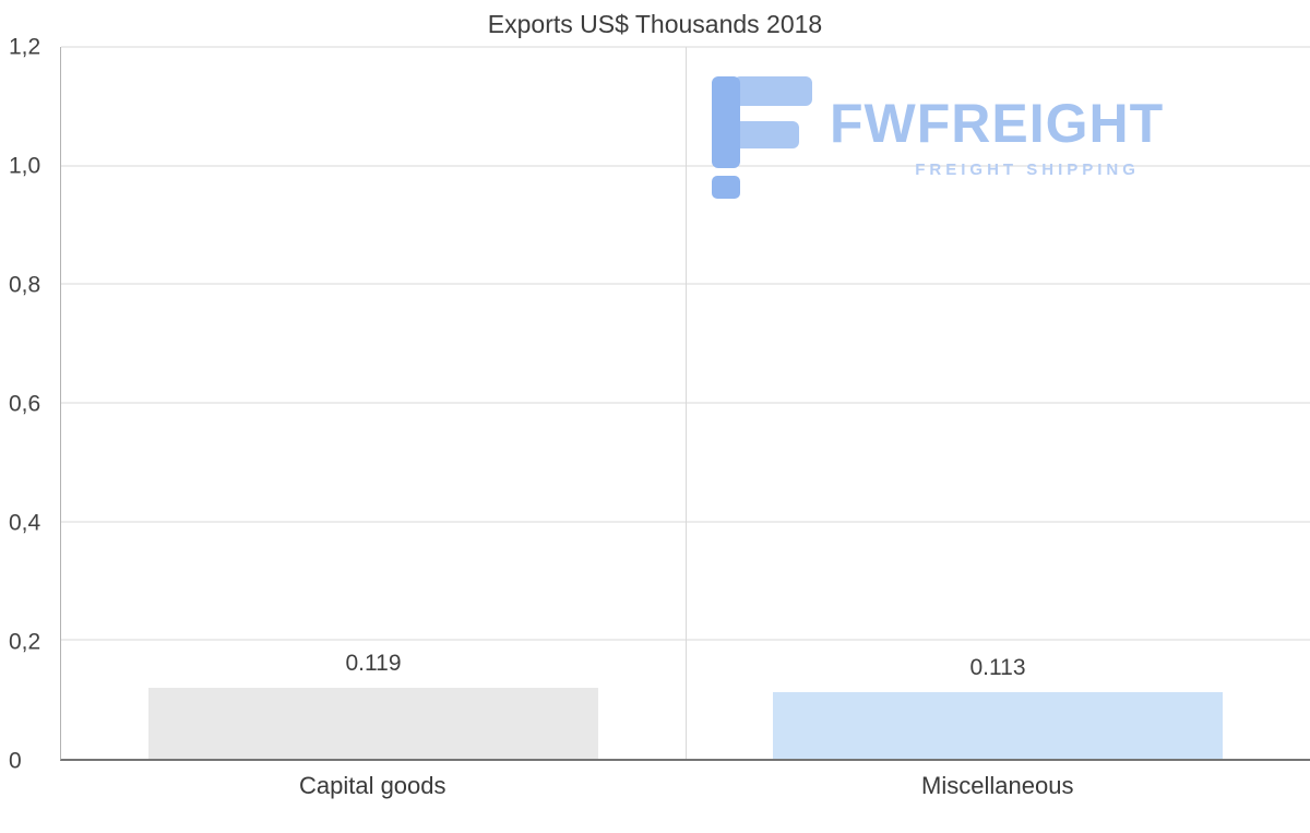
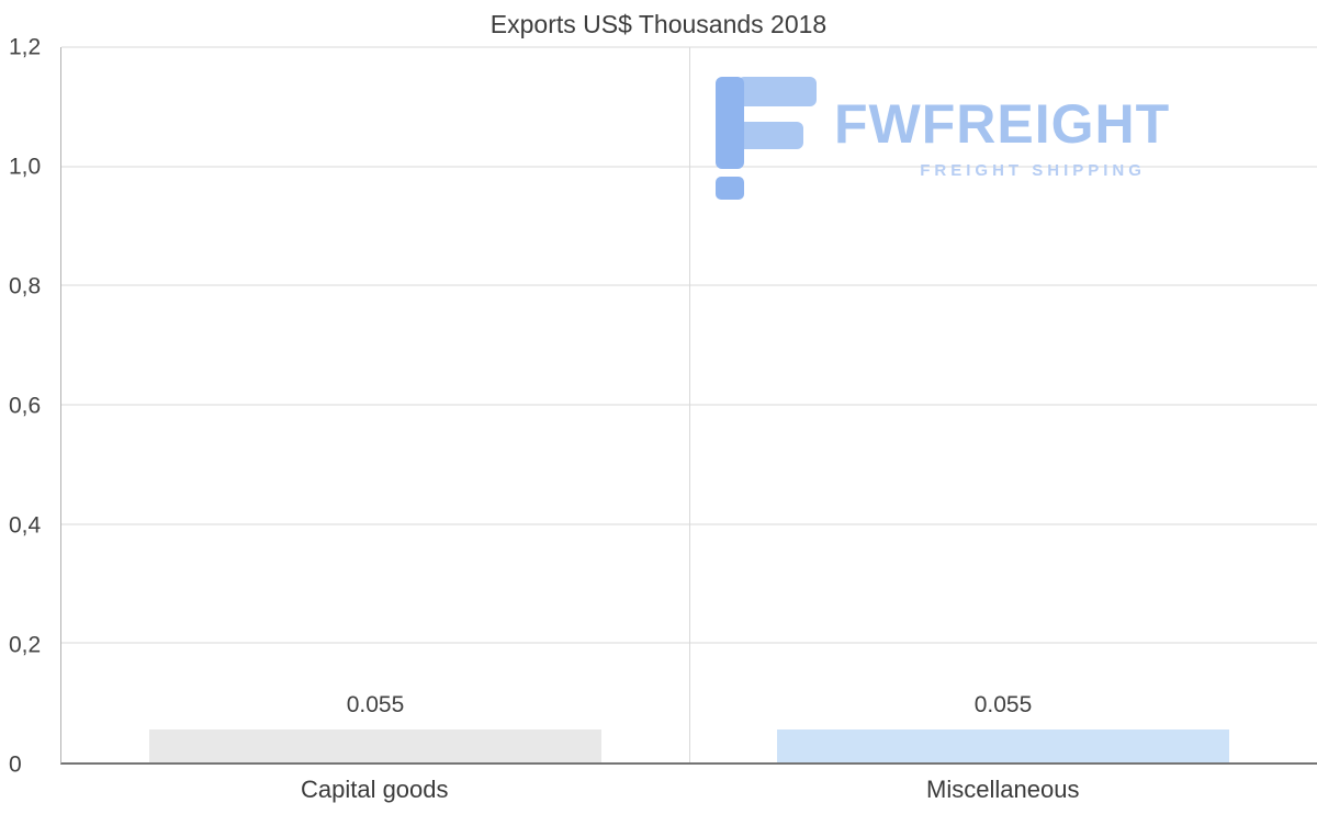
Capital goods: 0.119 -> 0.055
Miscellaneous: 0.113 -> 0.055
